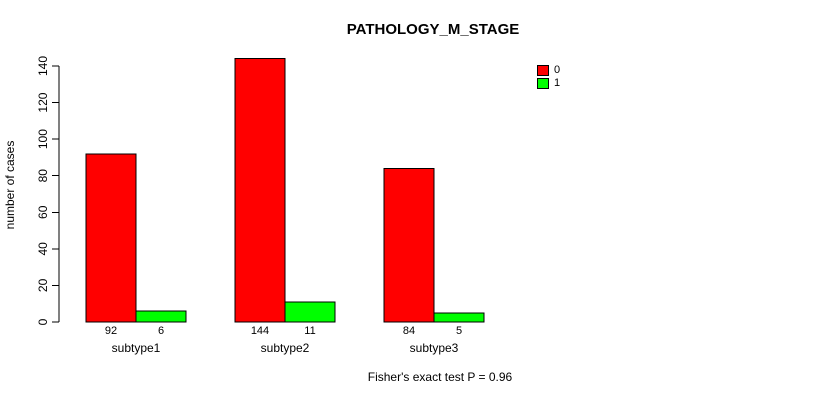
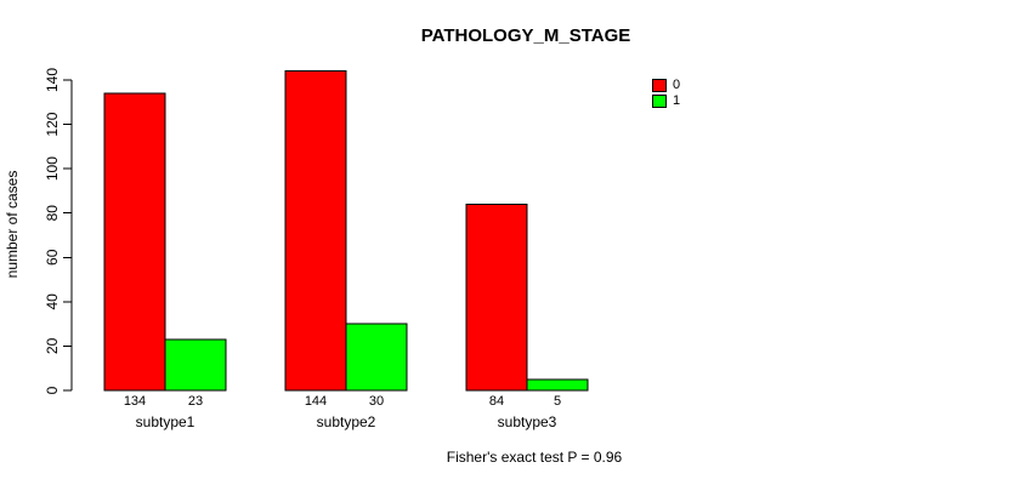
0/subtype1: 92 -> 134
1/subtype1: 6 -> 23
1/subtype2: 11 -> 30
